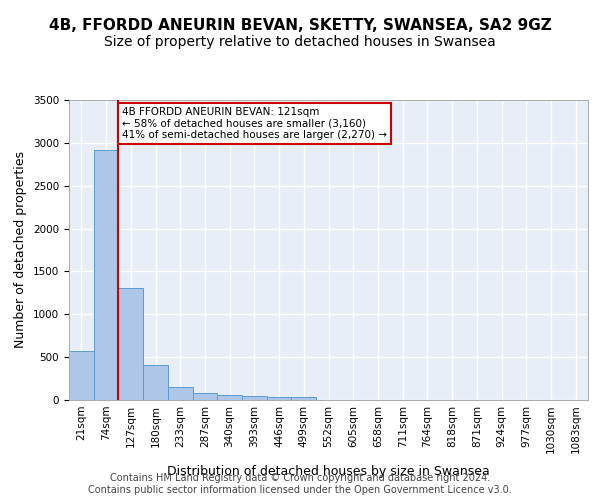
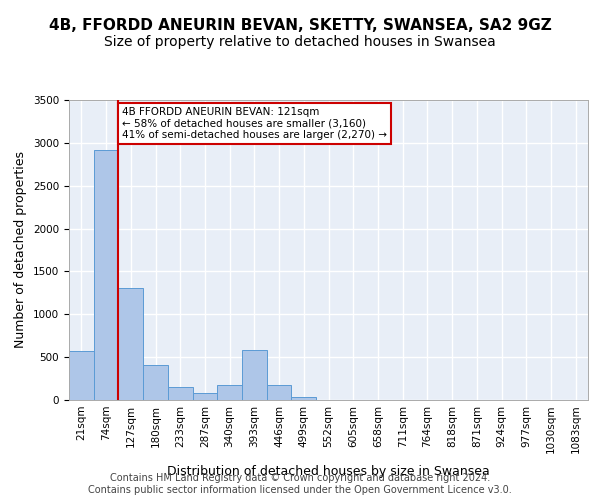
340sqm: 60 -> 180
393sqm: 40 -> 580
446sqm: 40 -> 180
